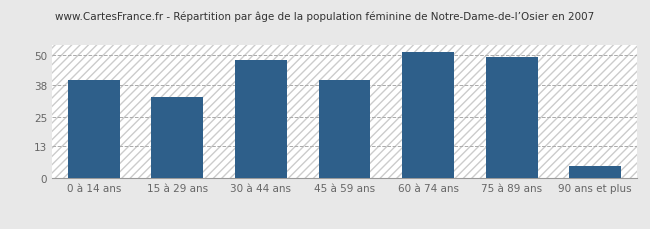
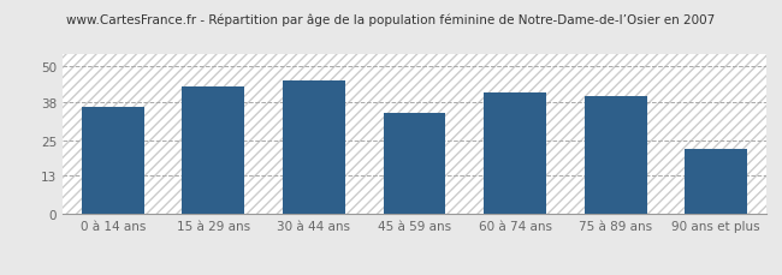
0 à 14 ans: 40 -> 36
15 à 29 ans: 33 -> 43
30 à 44 ans: 48 -> 45
45 à 59 ans: 40 -> 34
60 à 74 ans: 51 -> 41
75 à 89 ans: 49 -> 40
90 ans et plus: 5 -> 22
